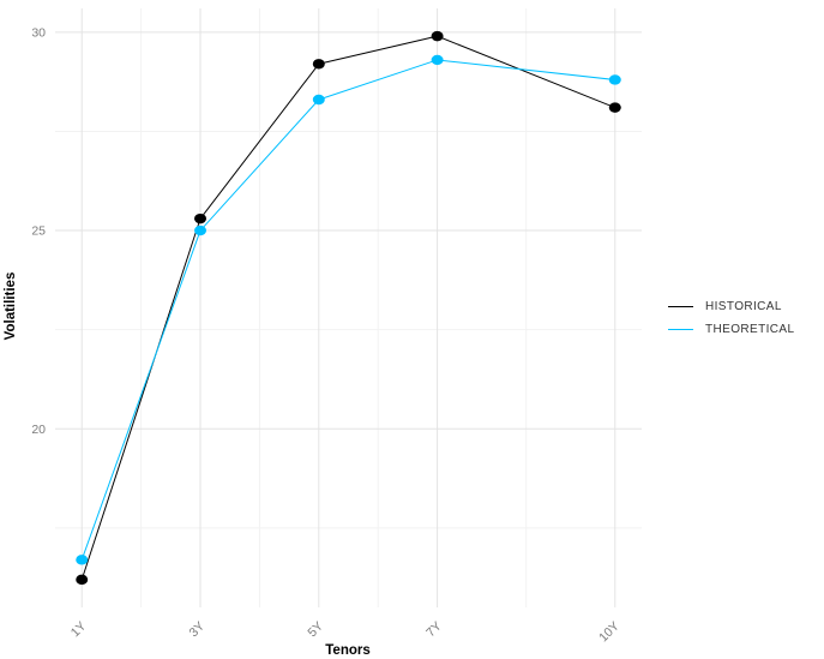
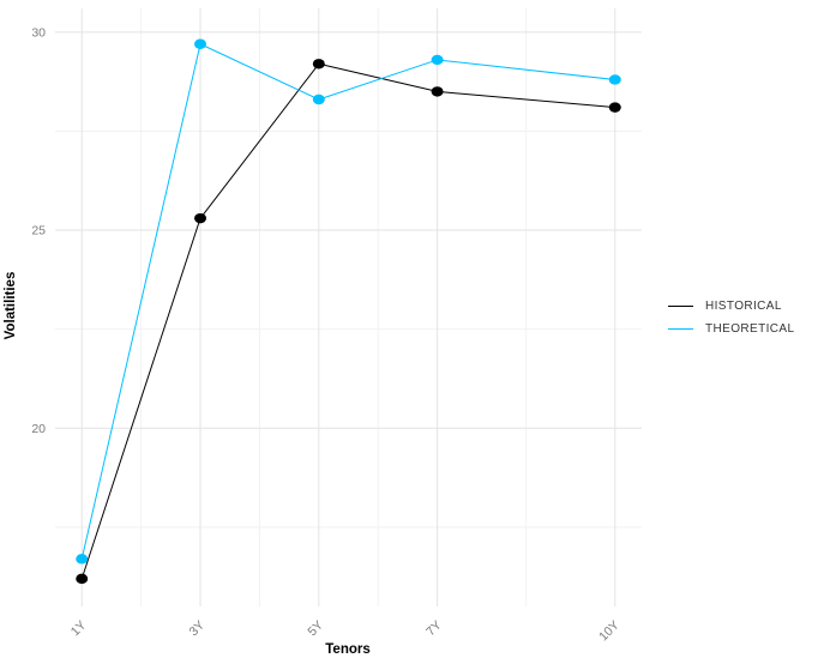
THEORETICAL/3Y: 25.0 -> 29.7
HISTORICAL/7Y: 29.9 -> 28.5
